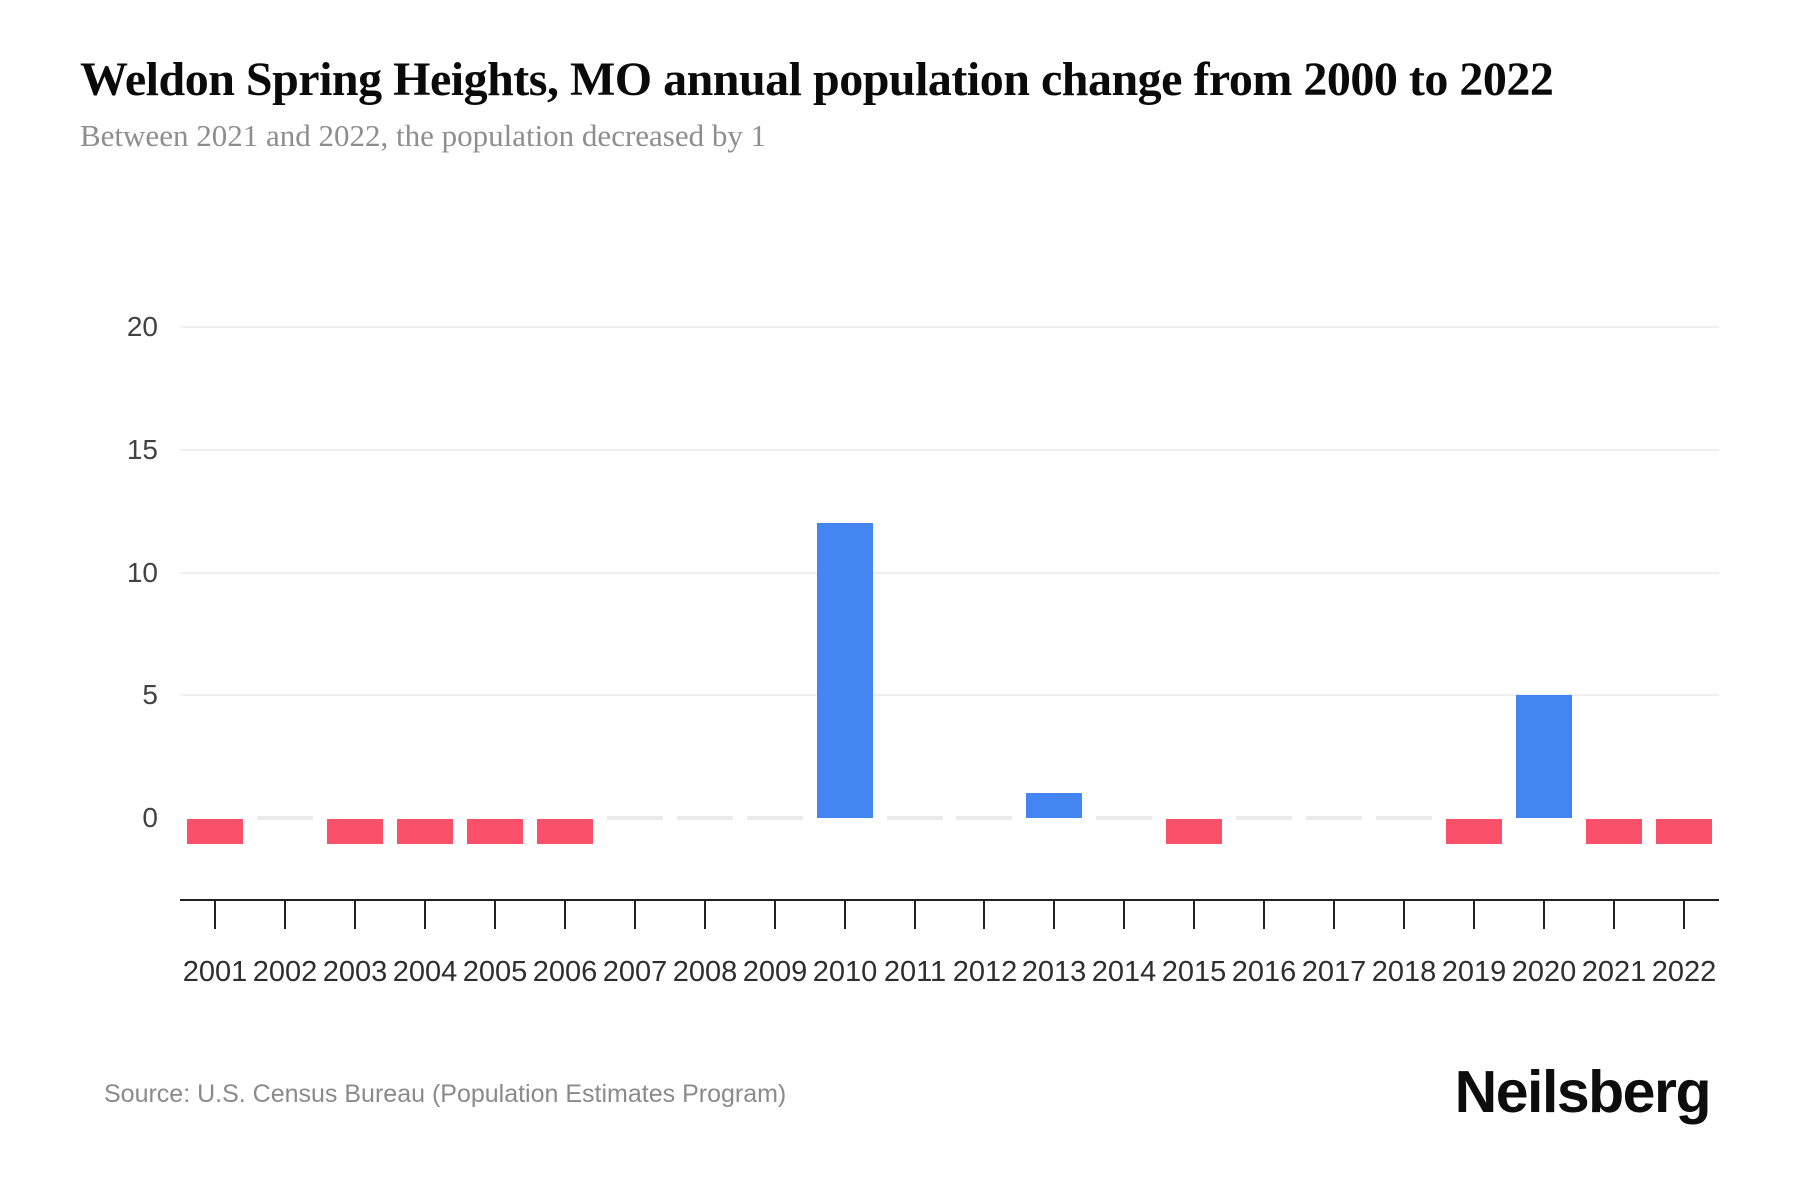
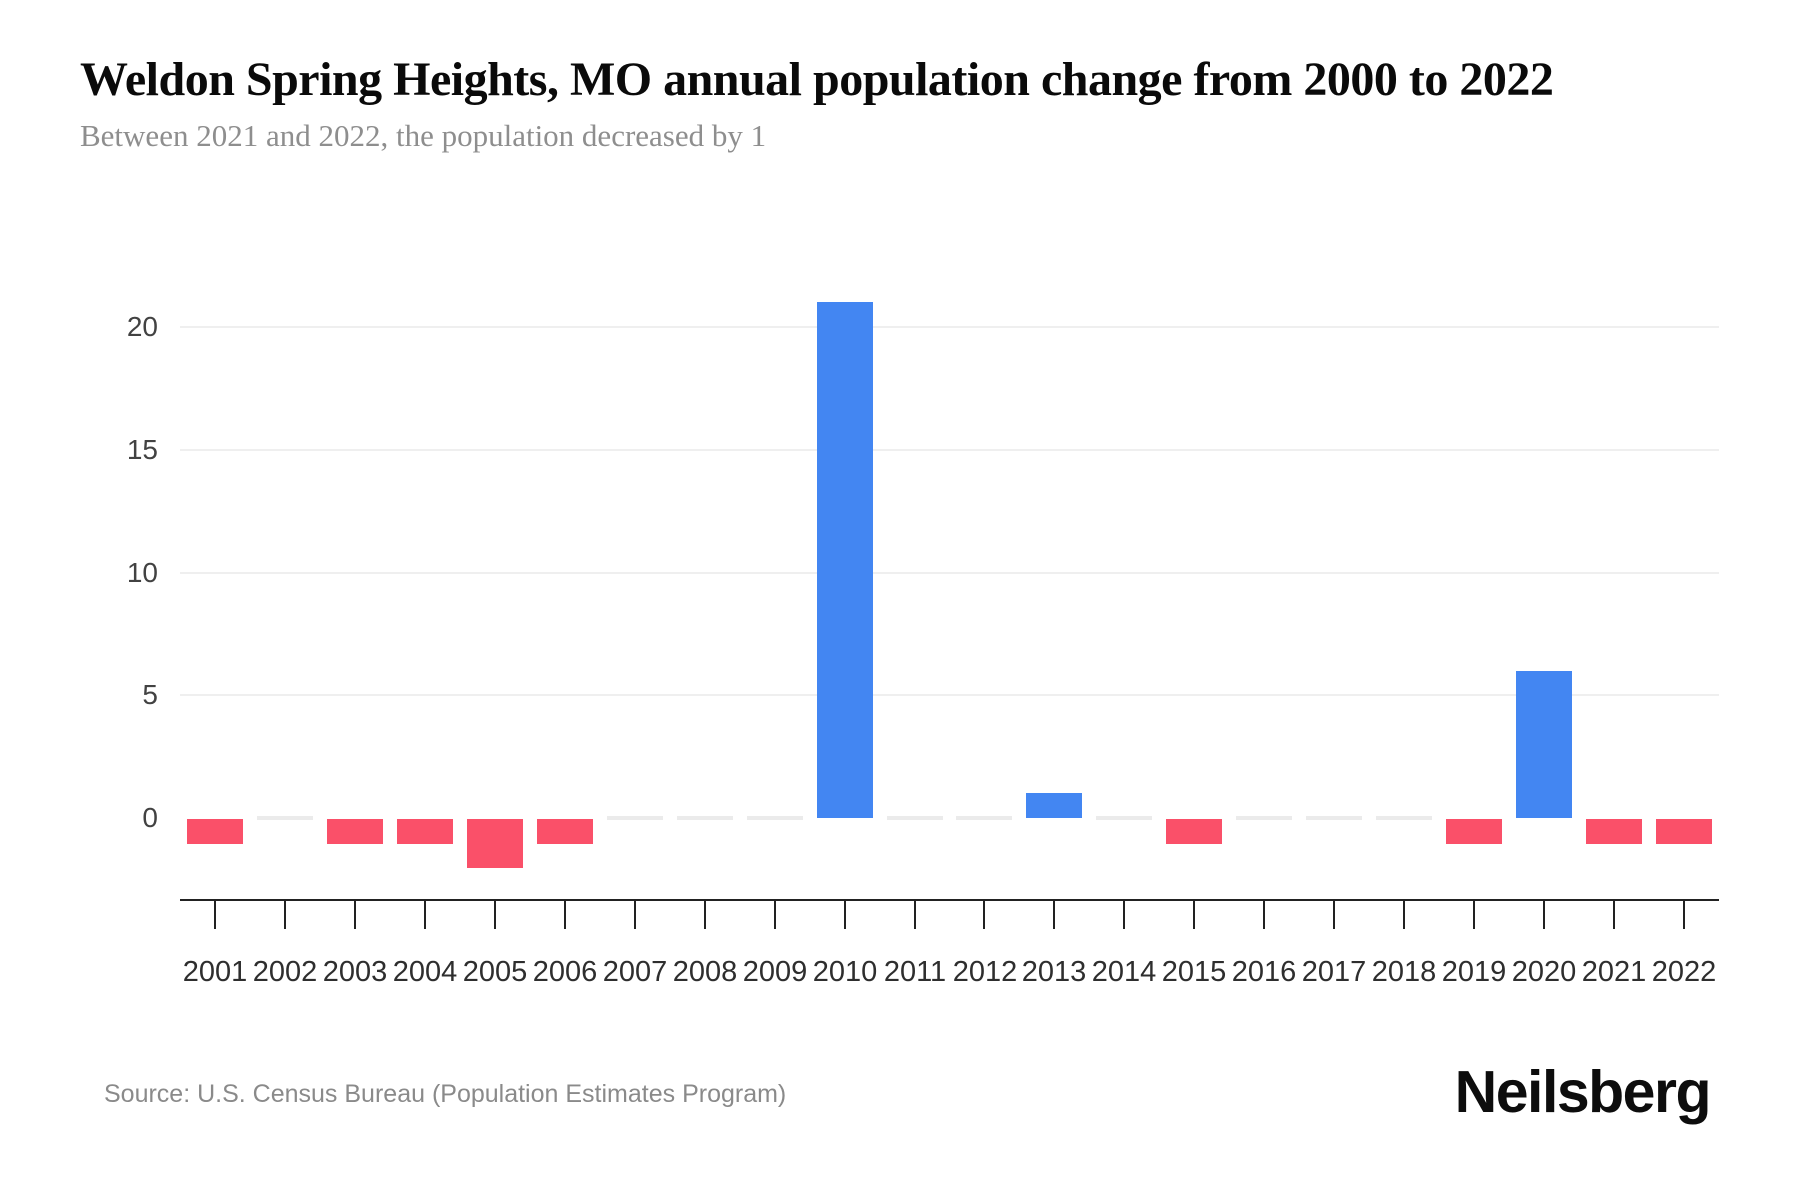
2005: -1 -> -2
2010: 12 -> 21
2020: 5 -> 6
